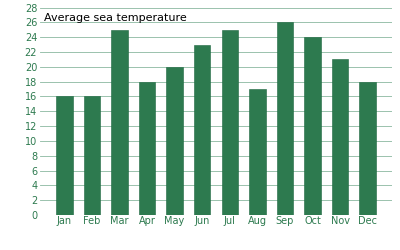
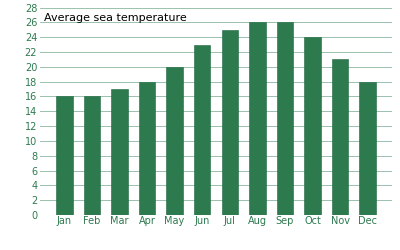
Mar: 25 -> 17
Aug: 17 -> 26
